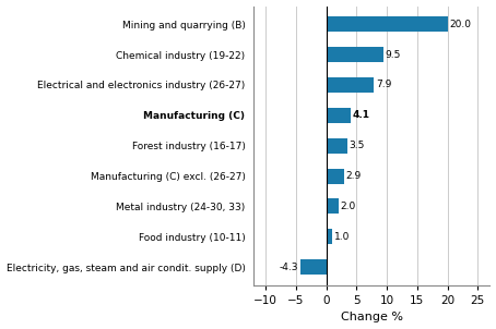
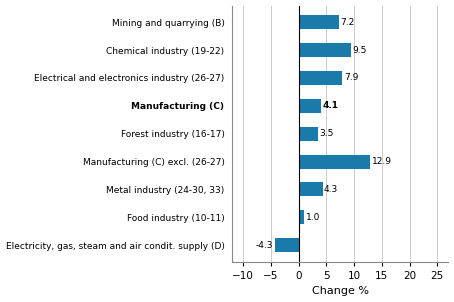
Mining and quarrying (B): 20.0 -> 7.2
Manufacturing (C) excl. (26-27): 2.9 -> 12.9
Metal industry (24-30, 33): 2.0 -> 4.3
